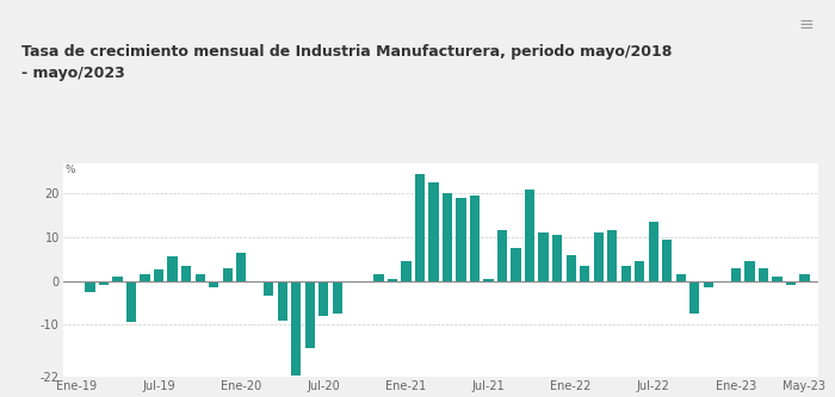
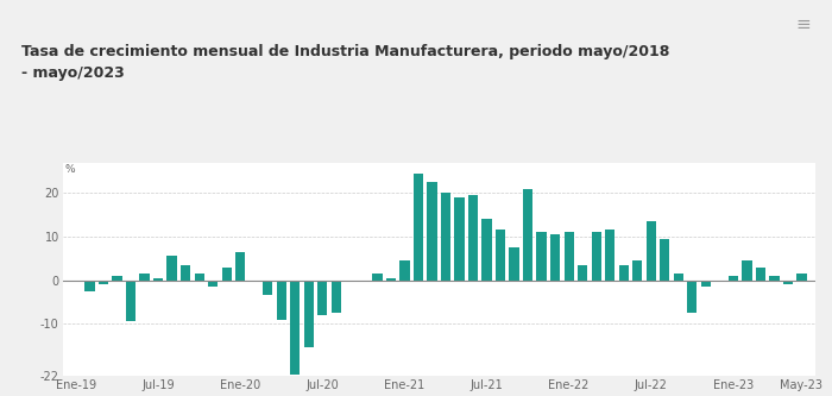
Jul-19: 2.5 -> 0.5
Jul-21: 0.5 -> 14.0
Ene-22: 6.0 -> 11.0
Ene-23: 3.0 -> 1.0
